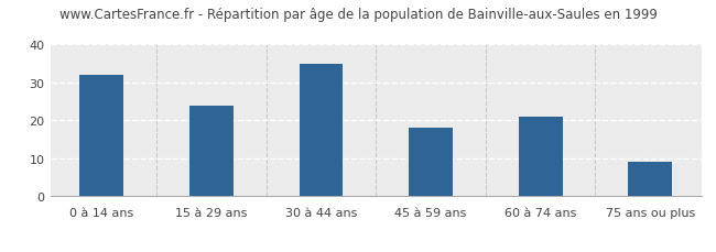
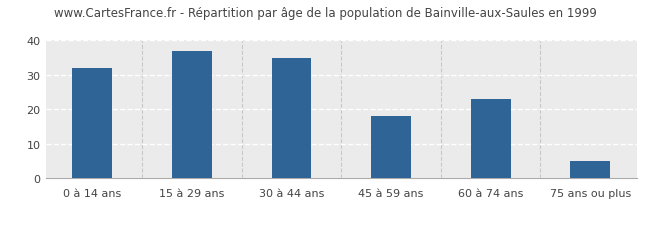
15 à 29 ans: 24 -> 37
60 à 74 ans: 21 -> 23
75 ans ou plus: 9 -> 5
